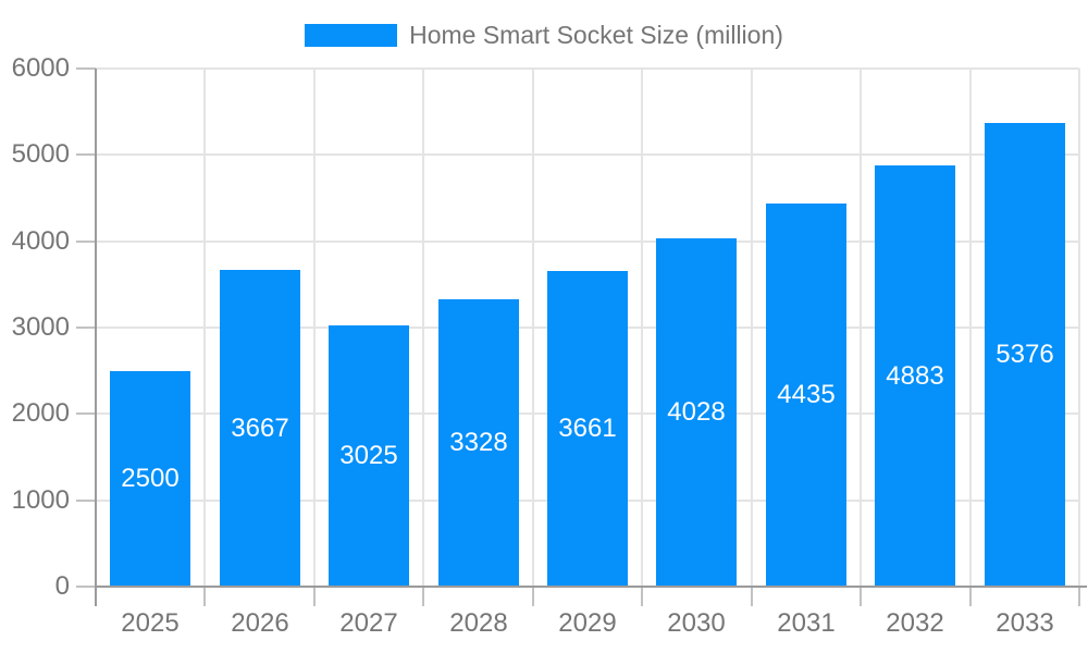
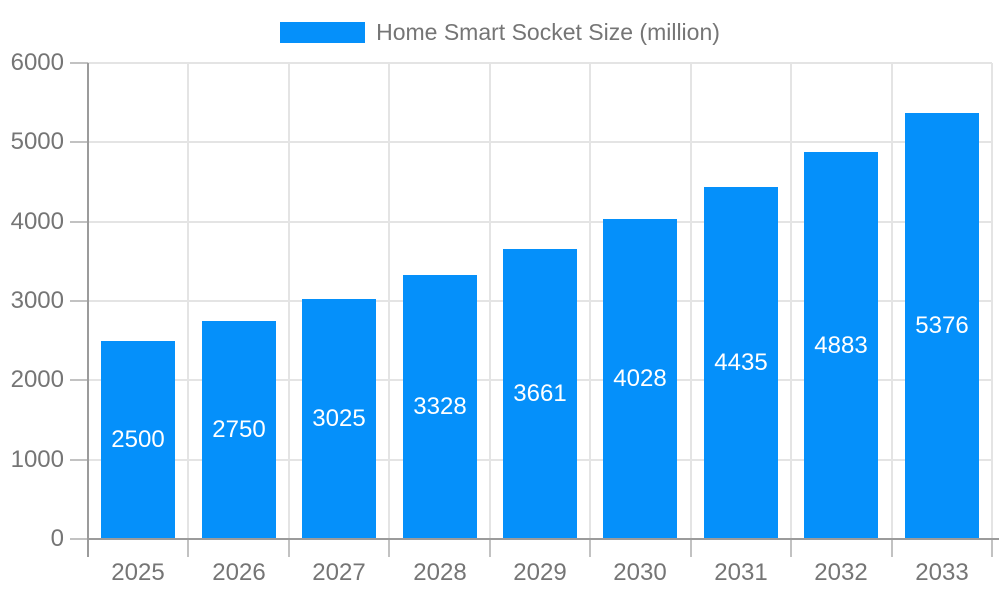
2026: 3667 -> 2750
